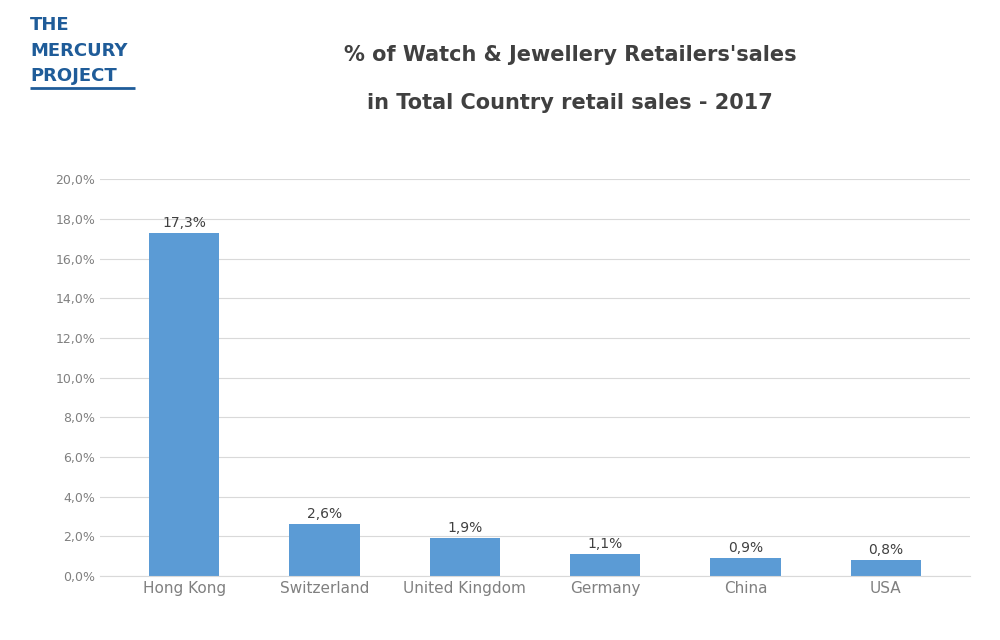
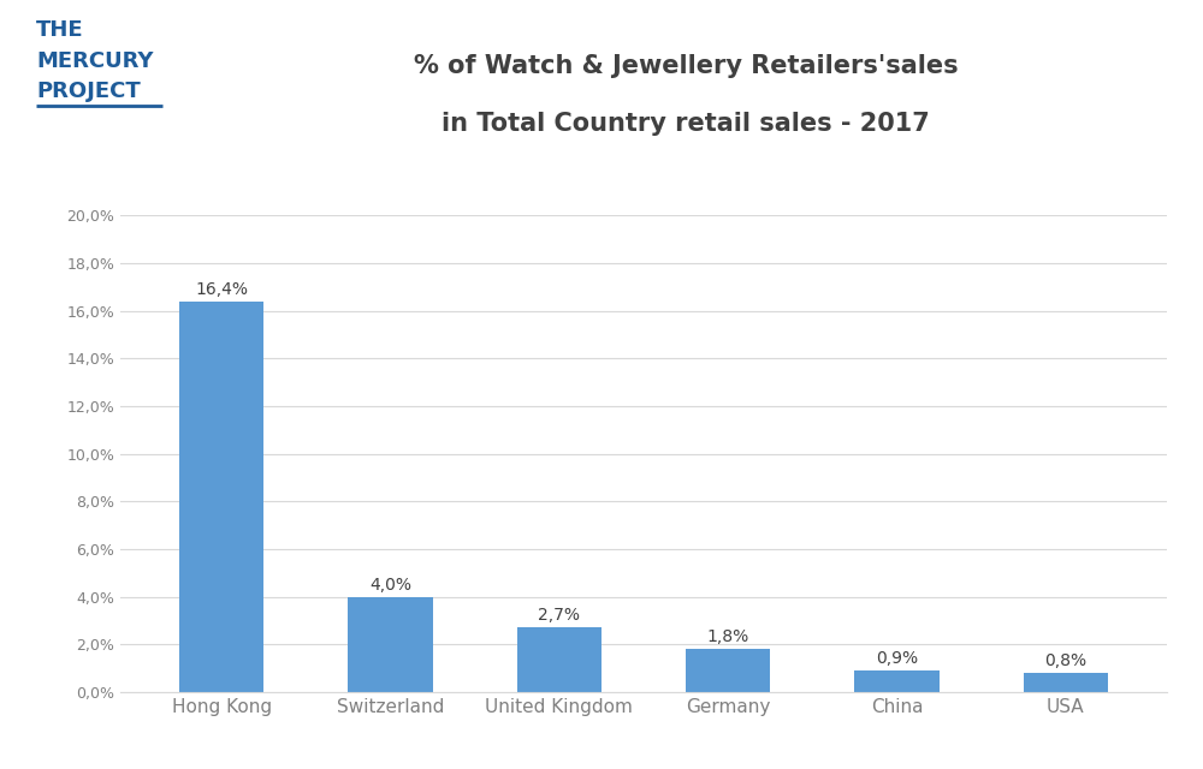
Hong Kong: 17,3% -> 16,4%
Switzerland: 2,6% -> 4,0%
United Kingdom: 1,9% -> 2,7%
Germany: 1,1% -> 1,8%
